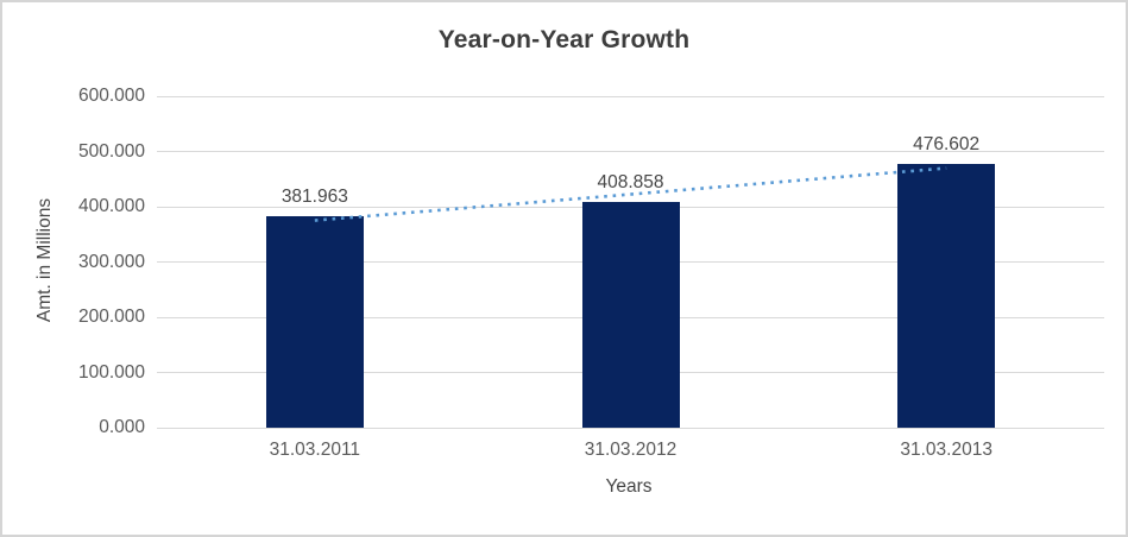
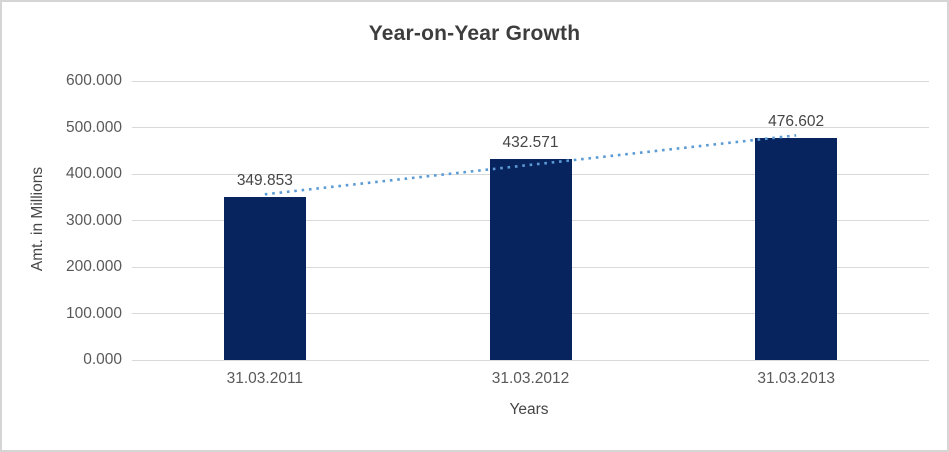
31.03.2011: 381.963 -> 349.853
31.03.2012: 408.858 -> 432.571
